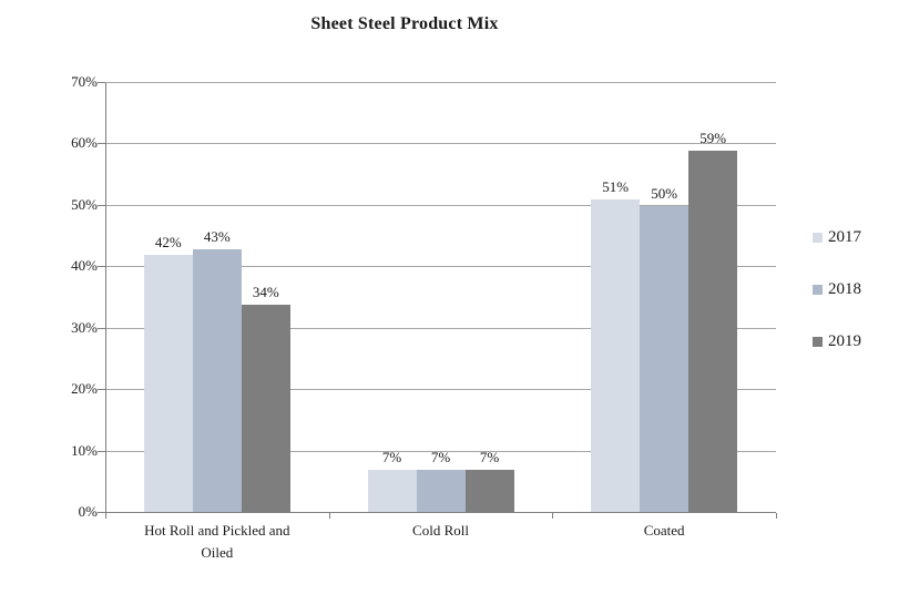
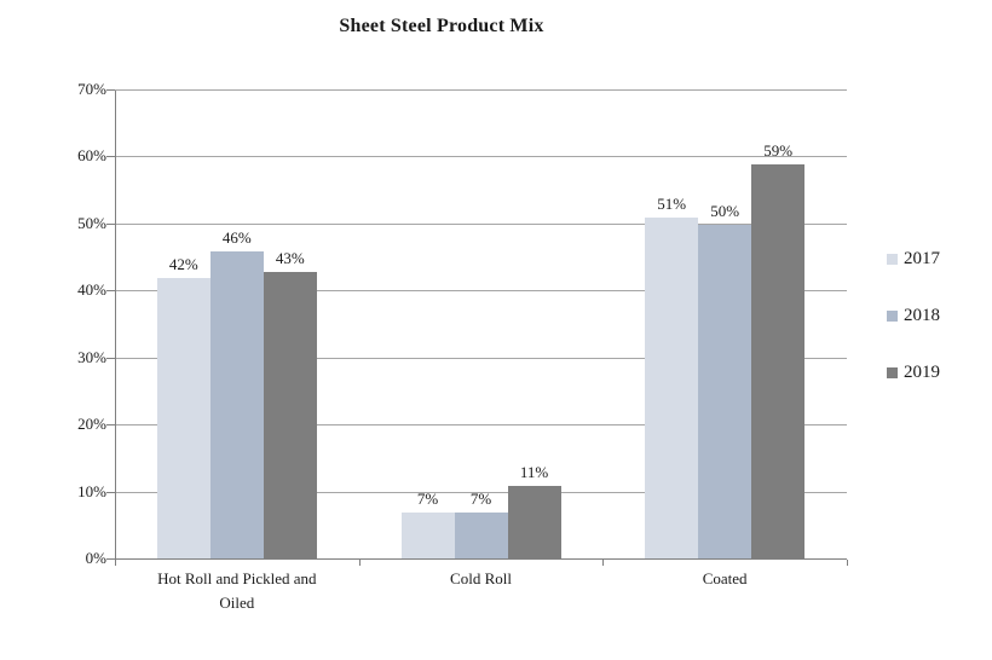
2018/Hot Roll and Pickled and Oiled: 43% -> 46%
2019/Hot Roll and Pickled and Oiled: 34% -> 43%
2019/Cold Roll: 7% -> 11%
